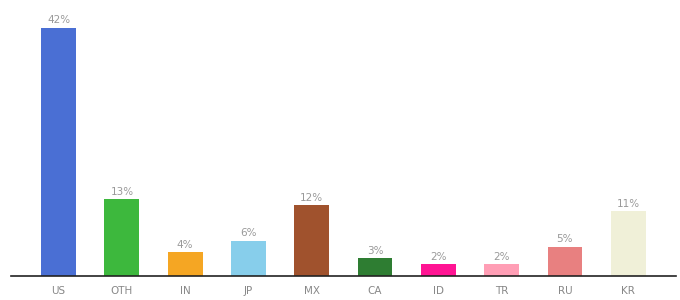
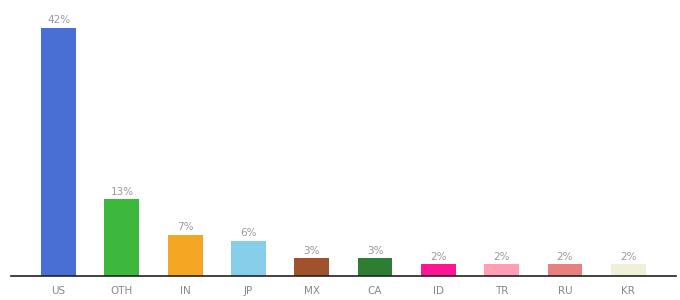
IN: 4% -> 7%
MX: 12% -> 3%
RU: 5% -> 2%
KR: 11% -> 2%
